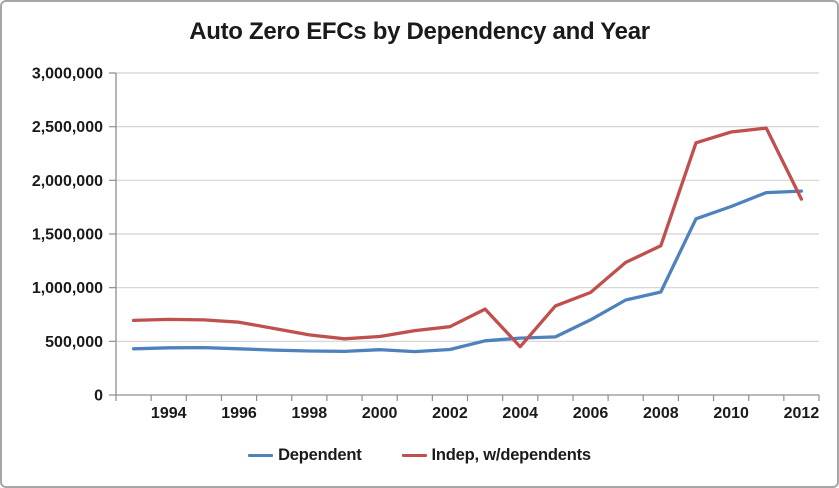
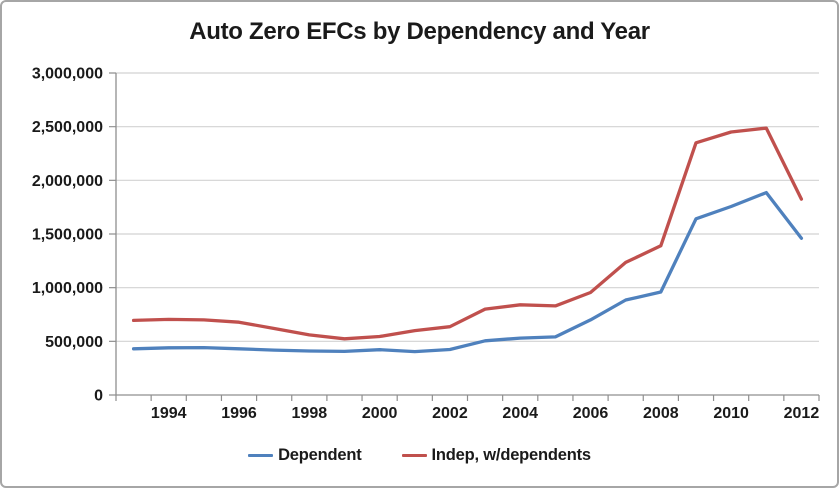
Indep, w/dependents/2004: 450000 -> 840000
Dependent/2012: 1900000 -> 1460000
